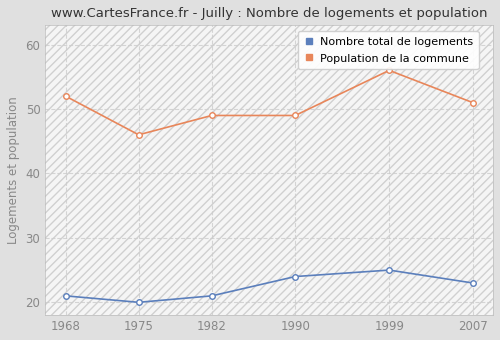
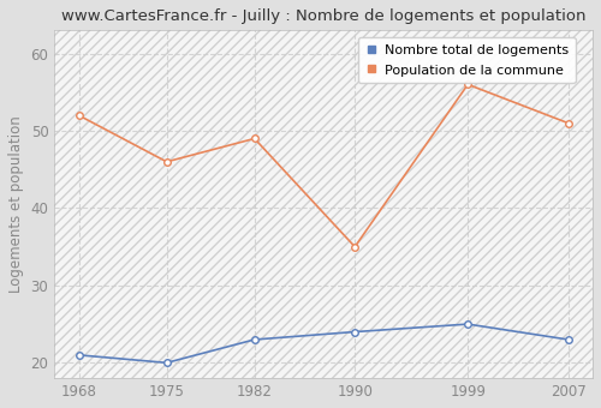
Nombre total de logements/1982: 21 -> 23
Population de la commune/1990: 49 -> 35
